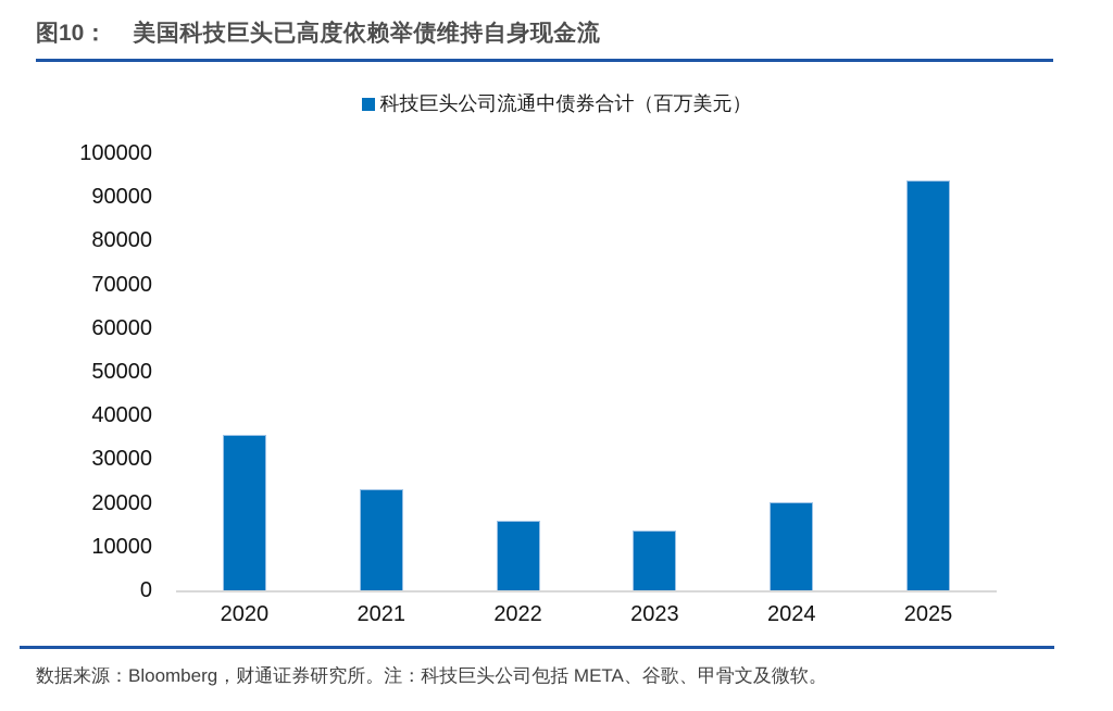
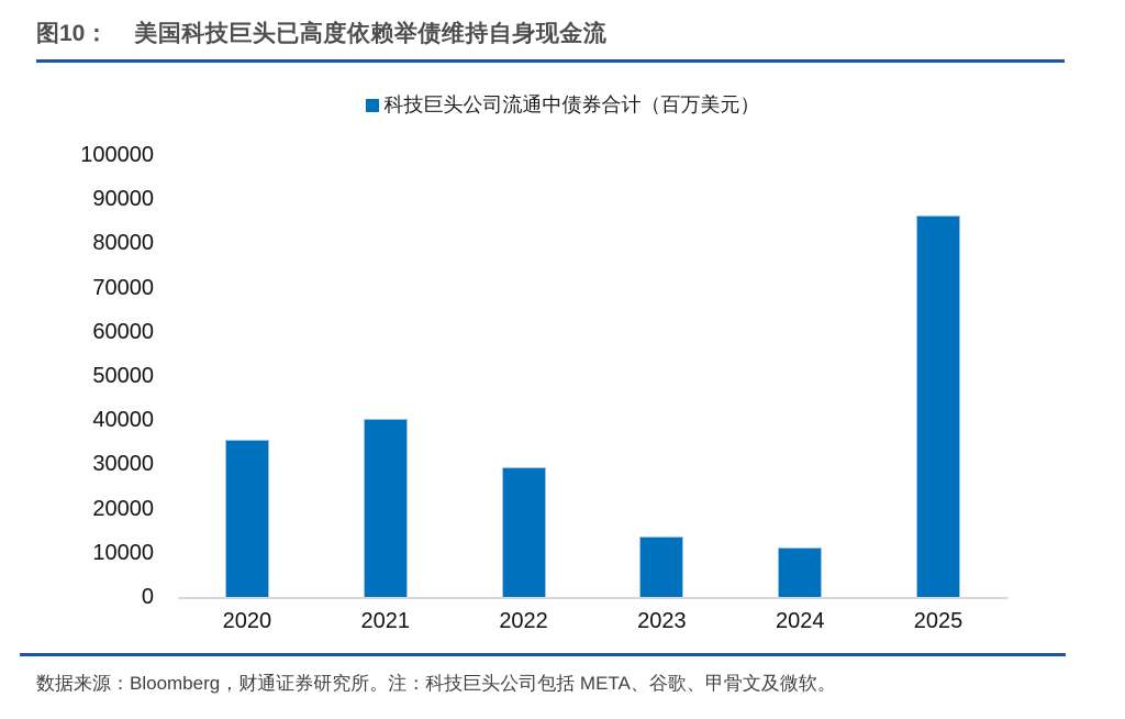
2021: 23000 -> 40000
2022: 16000 -> 29000
2024: 20000 -> 11000
2025: 94000 -> 86000
